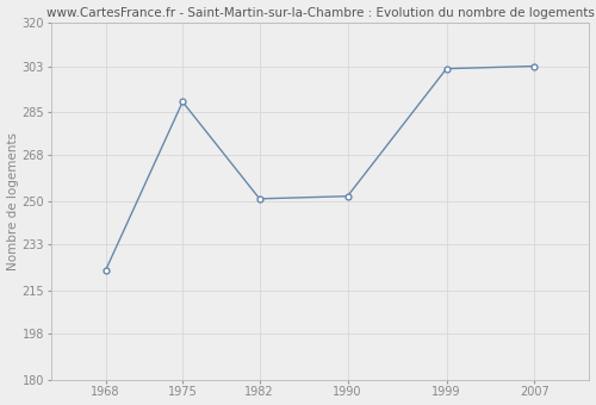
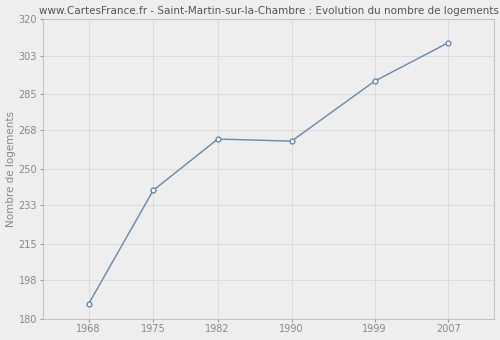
1968: 223 -> 187
1975: 289 -> 240
1982: 251 -> 264
1990: 252 -> 263
1999: 302 -> 291
2007: 303 -> 309
